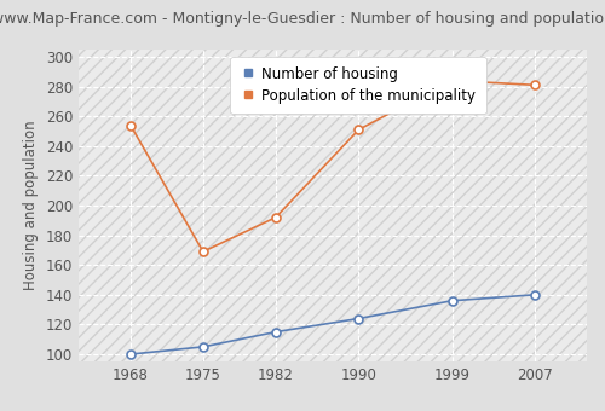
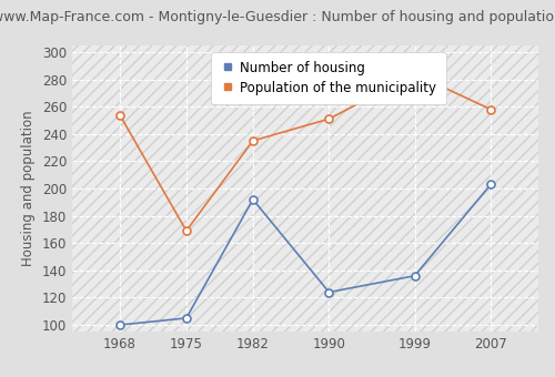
Number of housing/1982: 115 -> 192
Population of the municipality/1982: 192 -> 235
Number of housing/2007: 140 -> 203
Population of the municipality/2007: 281 -> 258
